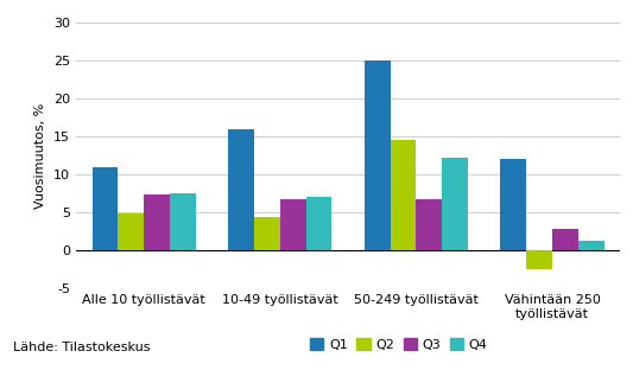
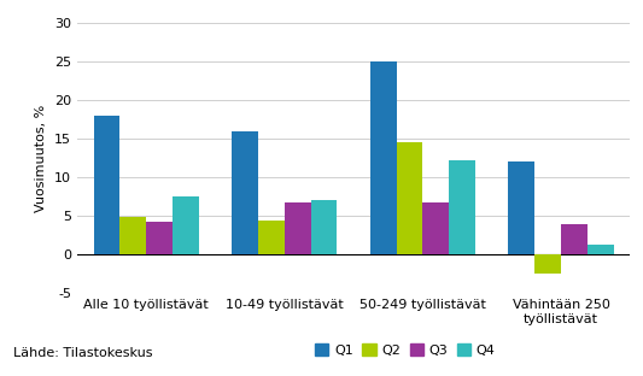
Q1/Alle 10 työllistävät: 11 -> 18
Q3/Alle 10 työllistävät: 7.3 -> 4.2
Q3/Vähintään 250 työllistävät: 2.8 -> 4.0
